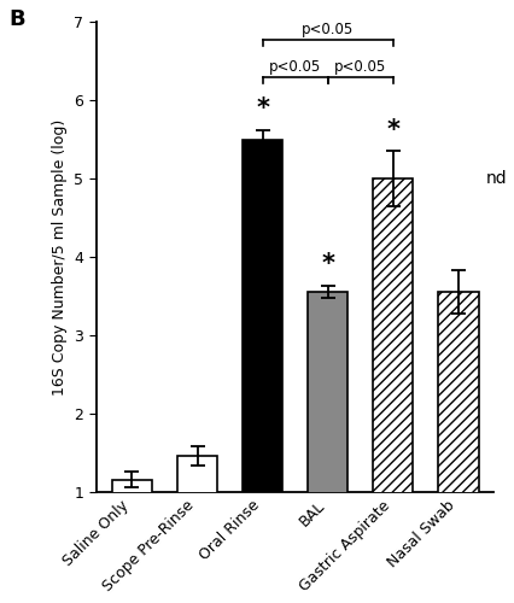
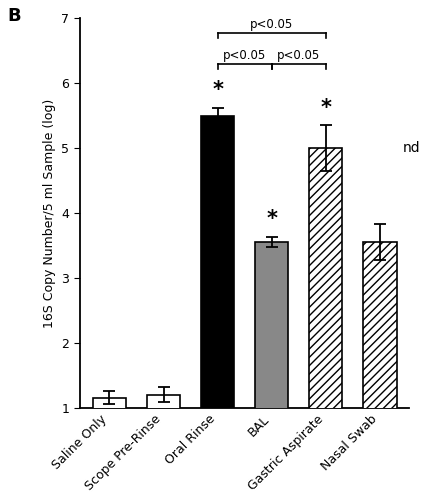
Scope Pre-Rinse: 1.46 -> 1.20
